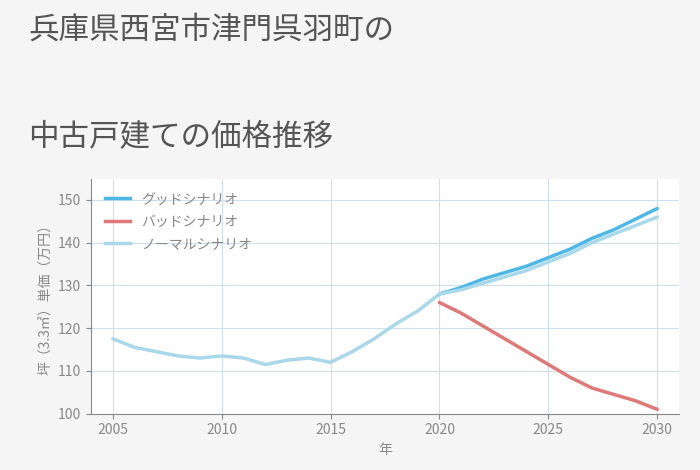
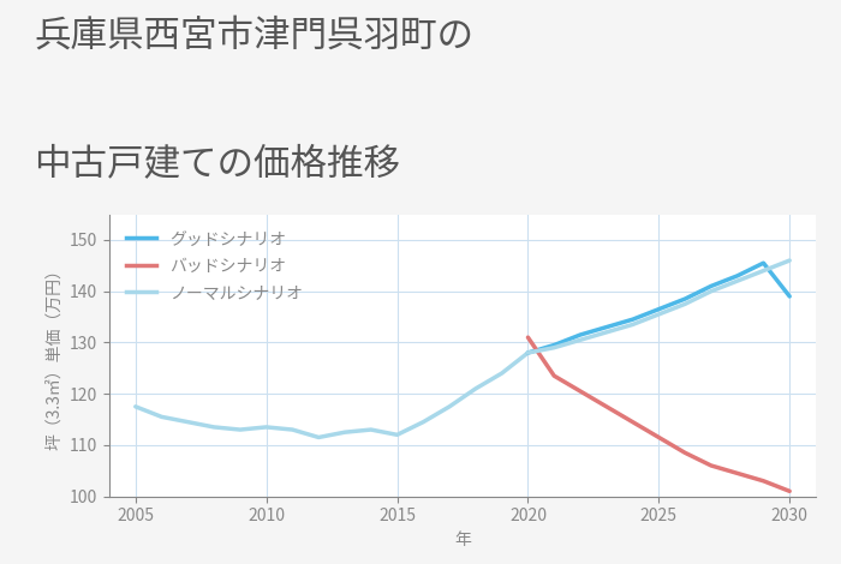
バッドシナリオ/2020: 126.0 -> 131.0
グッドシナリオ/2030: 148.0 -> 139.0
